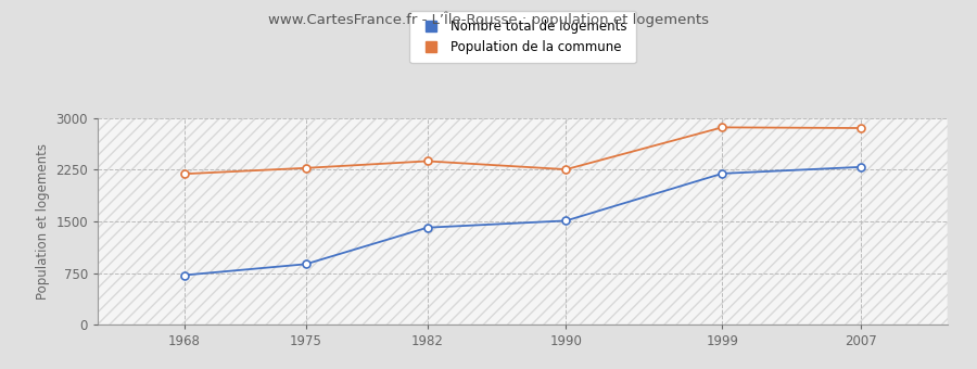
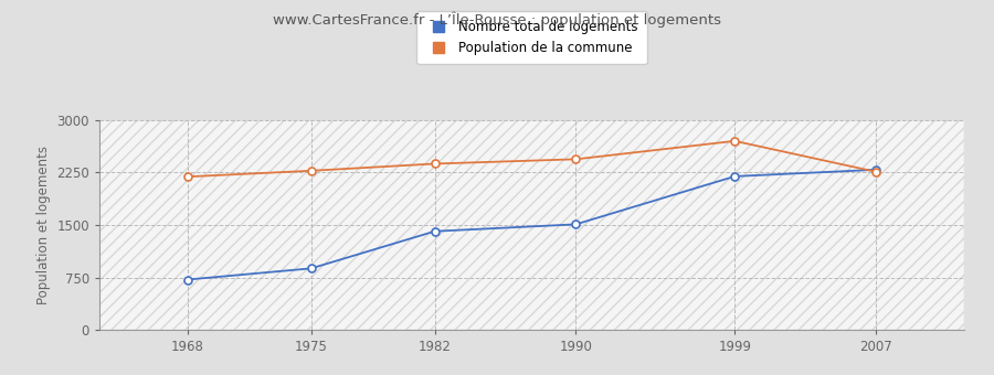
Population de la commune/1990: 2260 -> 2440
Population de la commune/1999: 2860 -> 2700
Population de la commune/2007: 2860 -> 2260
